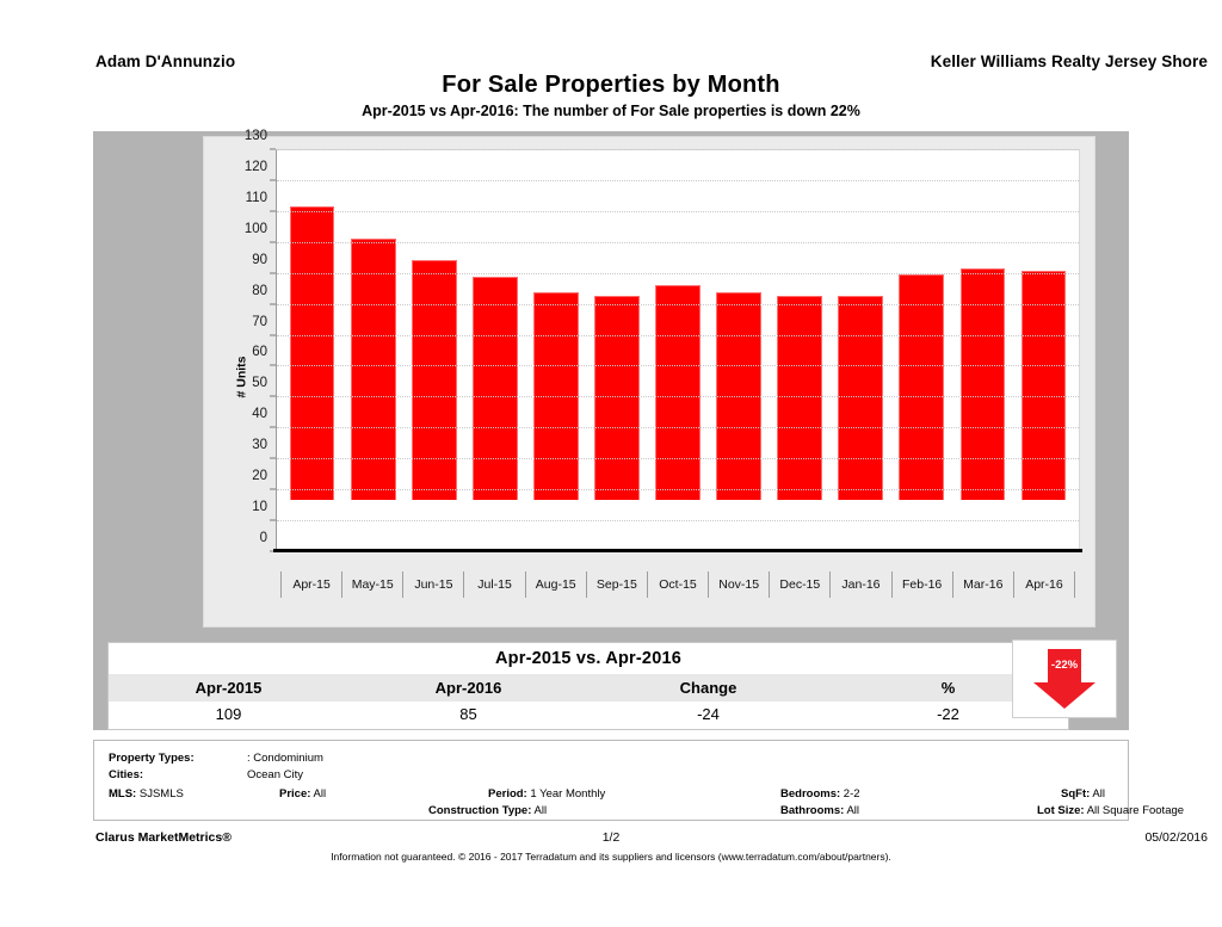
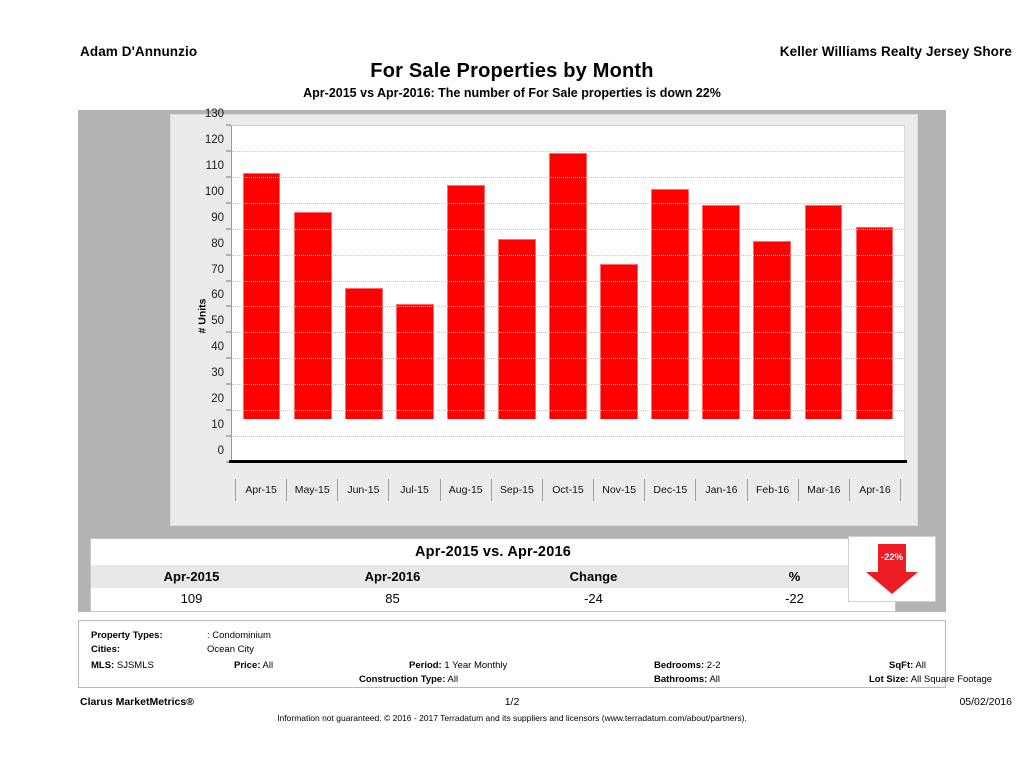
May-15: 97 -> 92
Jun-15: 89 -> 58
Jul-15: 83 -> 51
Aug-15: 77 -> 104
Sep-15: 76 -> 80
Oct-15: 80 -> 118
Nov-15: 77 -> 69
Dec-15: 76 -> 102
Jan-16: 76 -> 95
Feb-16: 84 -> 79
Mar-16: 86 -> 95
